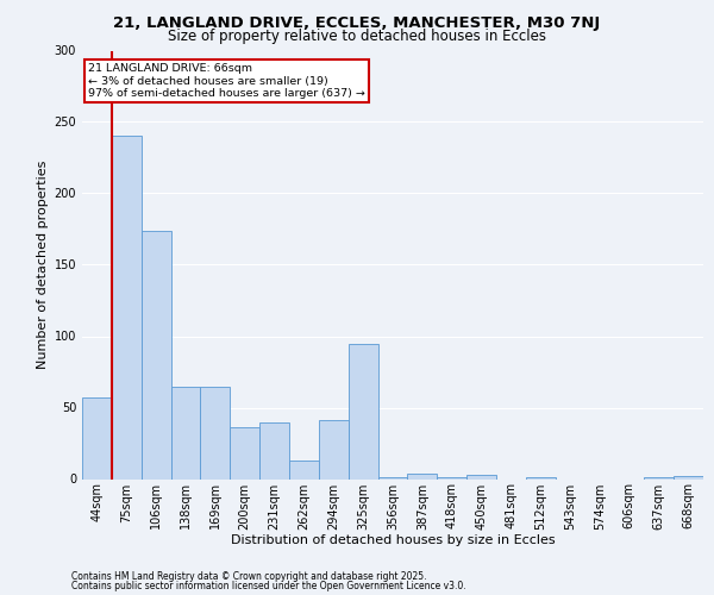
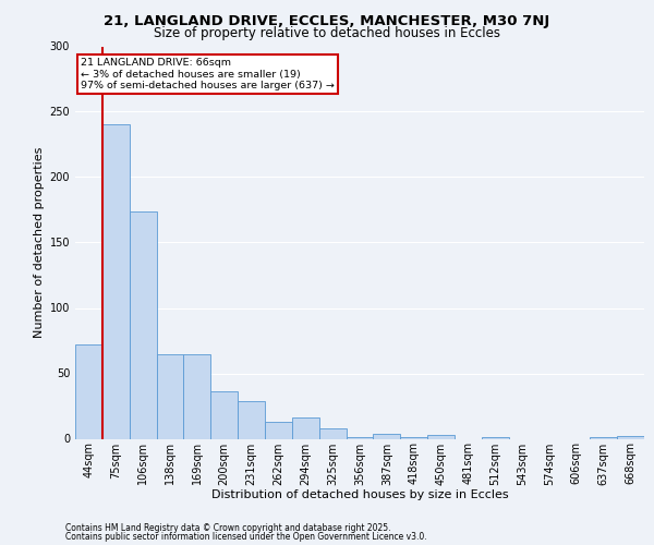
44sqm: 57 -> 72
231sqm: 40 -> 29
294sqm: 41 -> 16
325sqm: 95 -> 8
